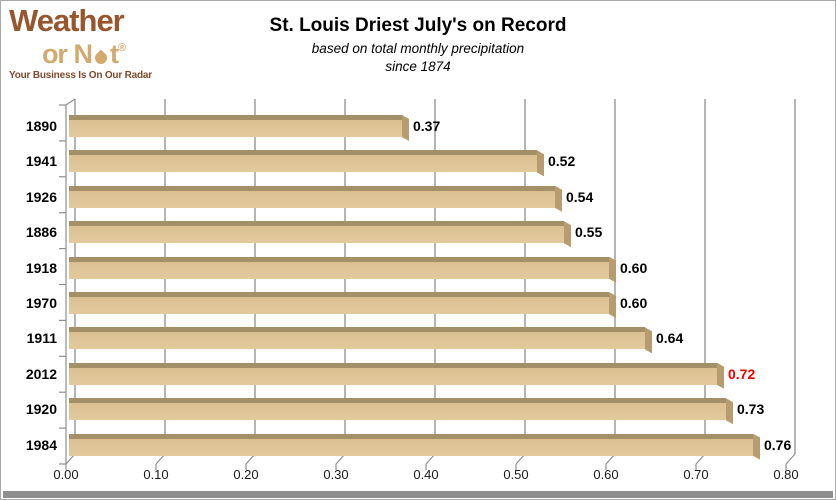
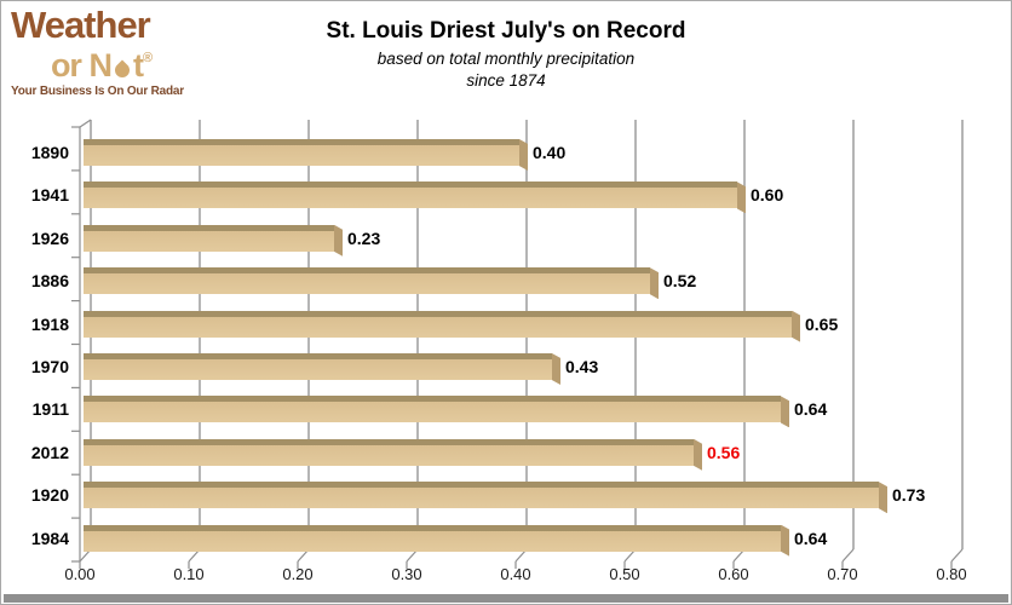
1890: 0.37 -> 0.40
1941: 0.52 -> 0.60
1926: 0.54 -> 0.23
1886: 0.55 -> 0.52
1918: 0.60 -> 0.65
1970: 0.60 -> 0.43
2012: 0.72 -> 0.56
1984: 0.76 -> 0.64
